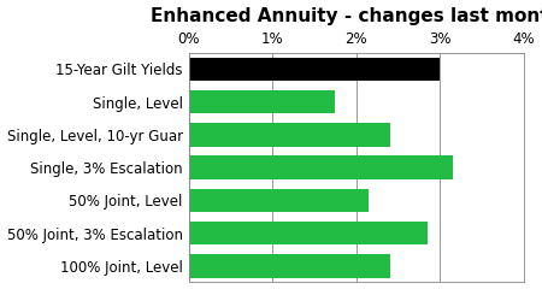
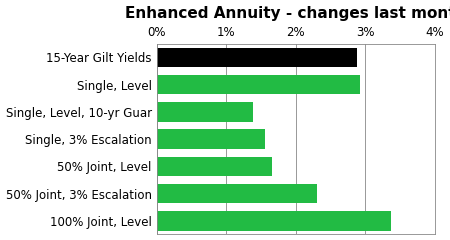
15-Year Gilt Yields: 3.00% -> 2.88%
Single, Level: 1.75% -> 2.92%
Single, Level, 10-yr Guar: 2.40% -> 1.38%
Single, 3% Escalation: 3.15% -> 1.56%
50% Joint, Level: 2.15% -> 1.66%
50% Joint, 3% Escalation: 2.85% -> 2.30%
100% Joint, Level: 2.40% -> 3.36%
